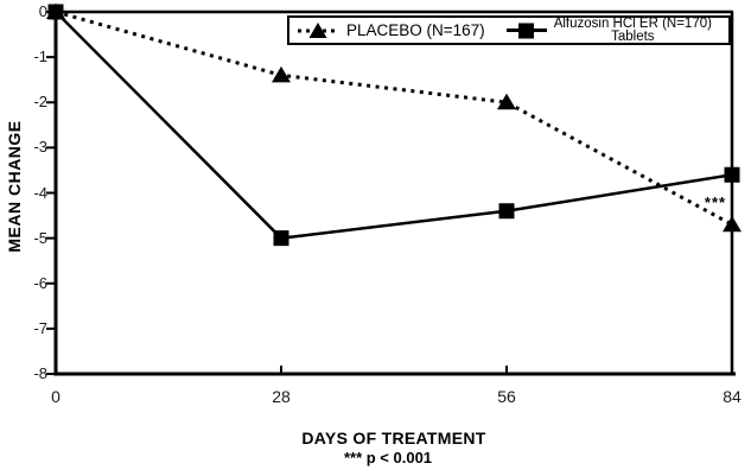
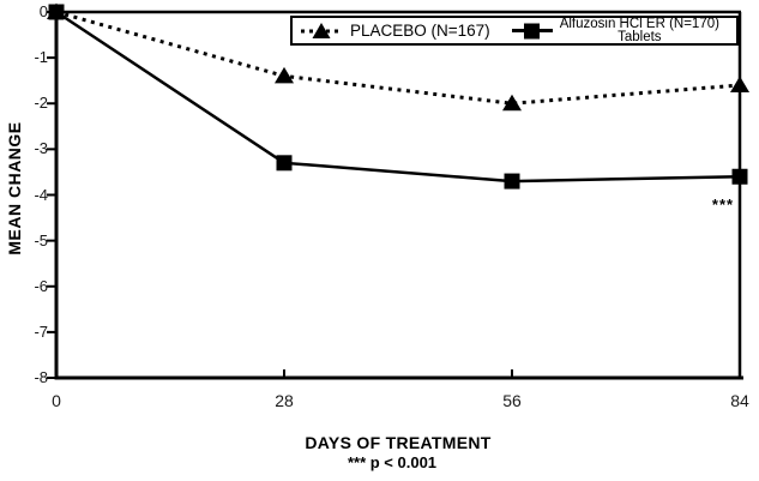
Alfuzosin HCl ER (N=170) Tablets/28: -5.0 -> -3.3
Alfuzosin HCl ER (N=170) Tablets/56: -4.4 -> -3.7
PLACEBO (N=167)/84: -4.7 -> -1.6
